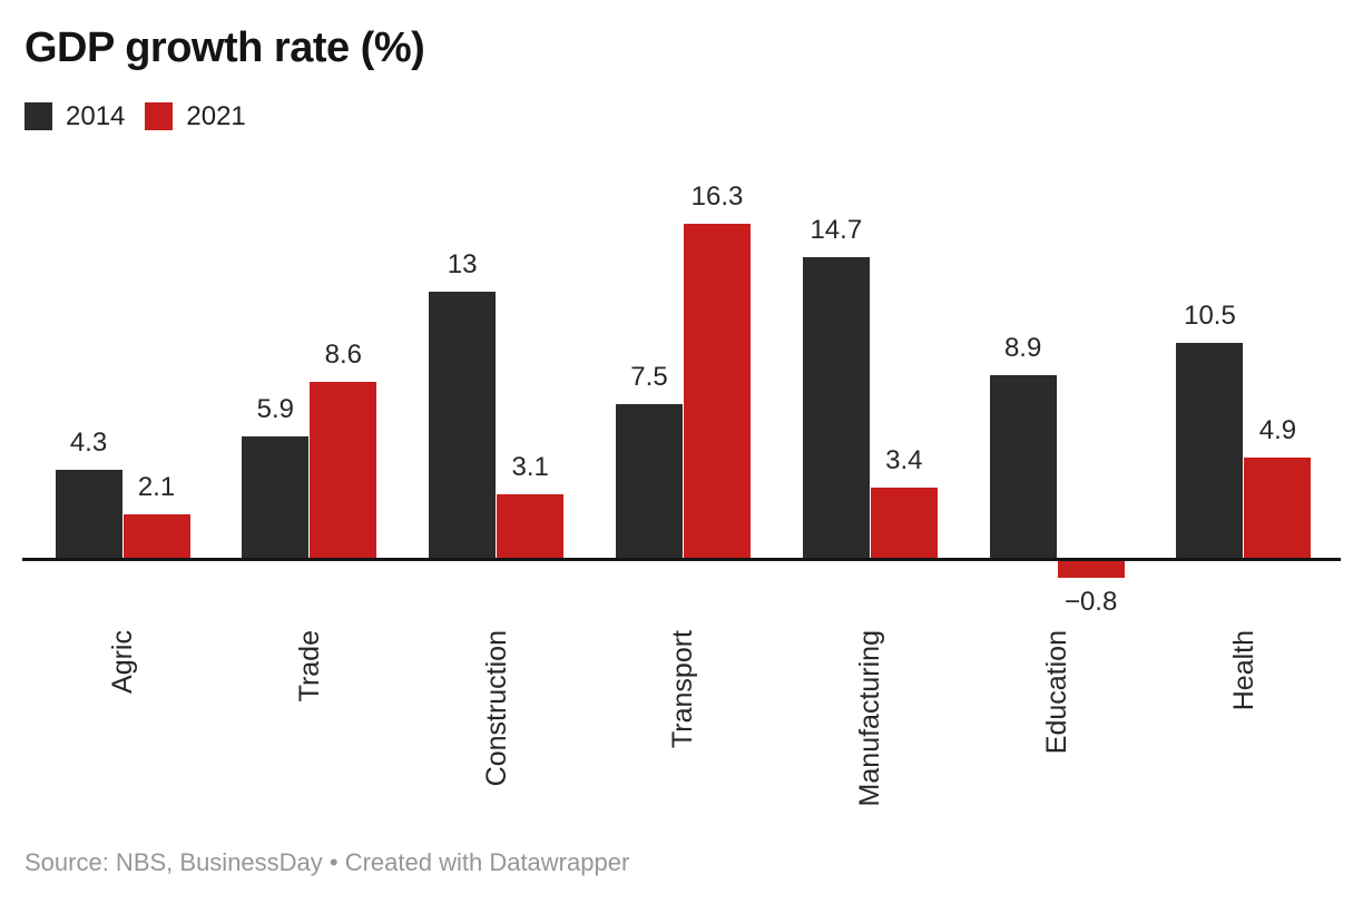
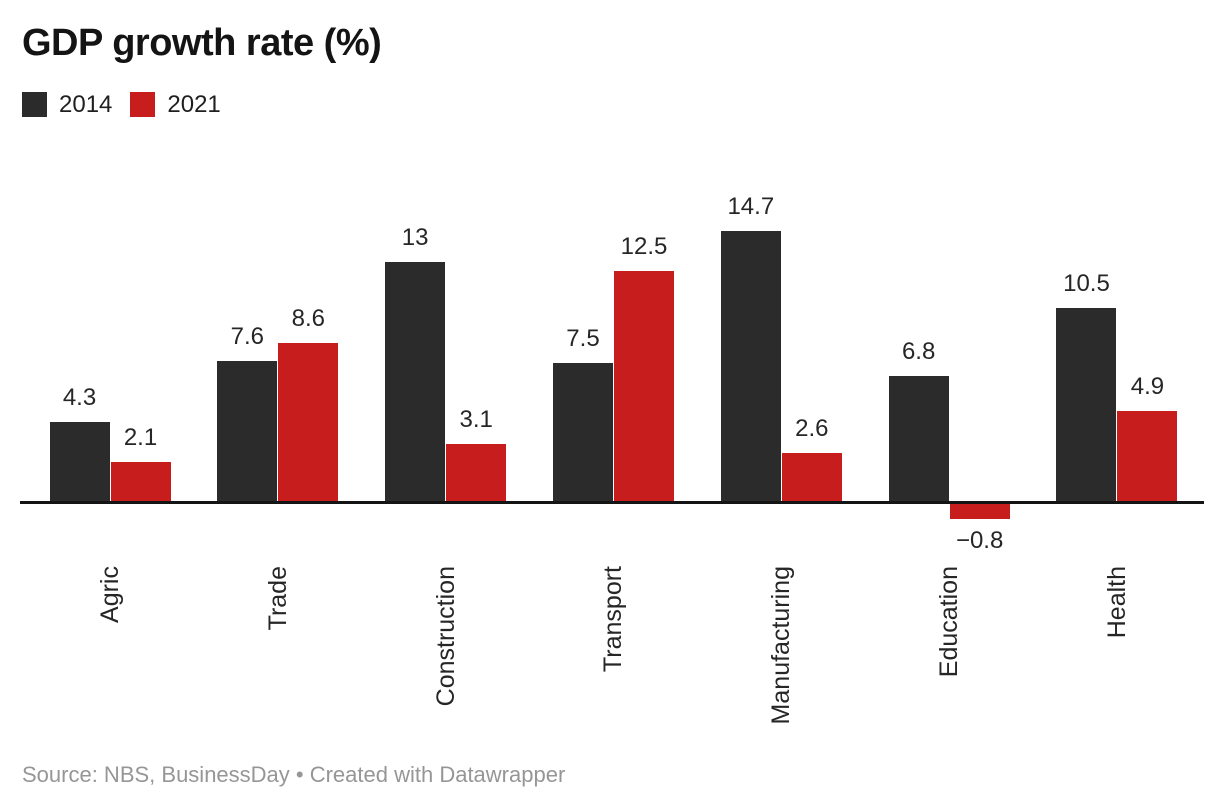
2014/Trade: 5.9 -> 7.6
2021/Transport: 16.3 -> 12.5
2021/Manufacturing: 3.4 -> 2.6
2014/Education: 8.9 -> 6.8
